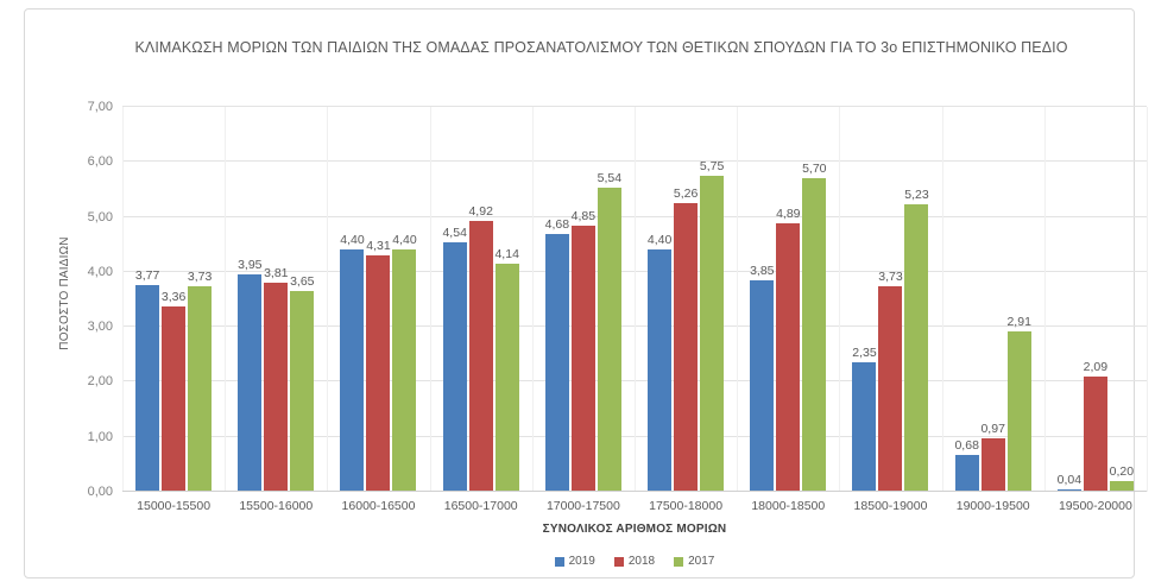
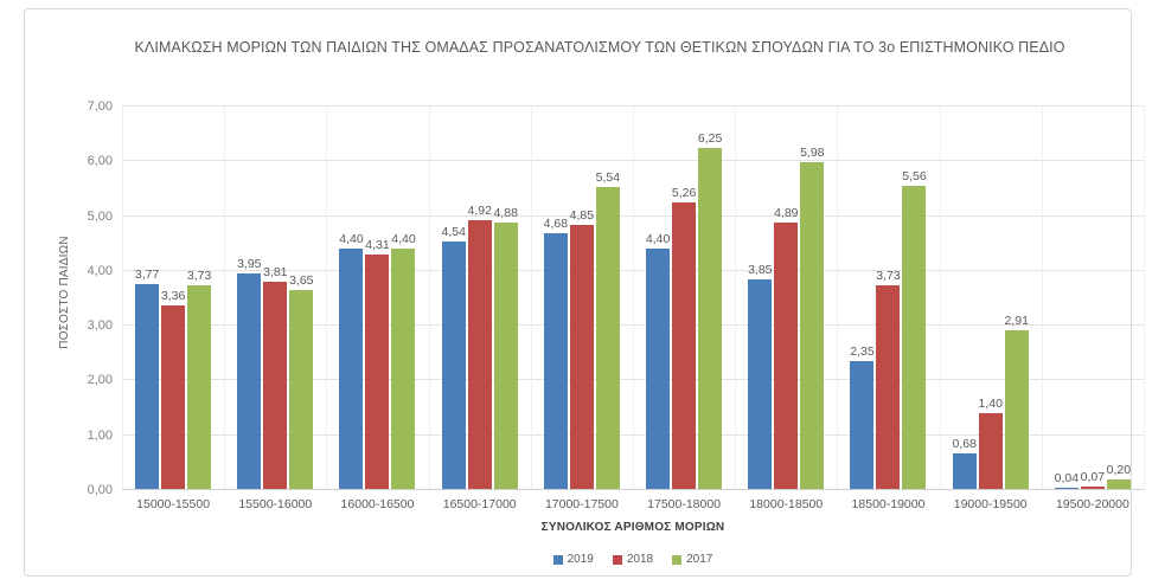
2017/16500-17000: 4,14 -> 4,88
2017/17500-18000: 5,75 -> 6,25
2017/18000-18500: 5,70 -> 5,98
2017/18500-19000: 5,23 -> 5,56
2018/19000-19500: 0,97 -> 1,40
2018/19500-20000: 2,09 -> 0,07
